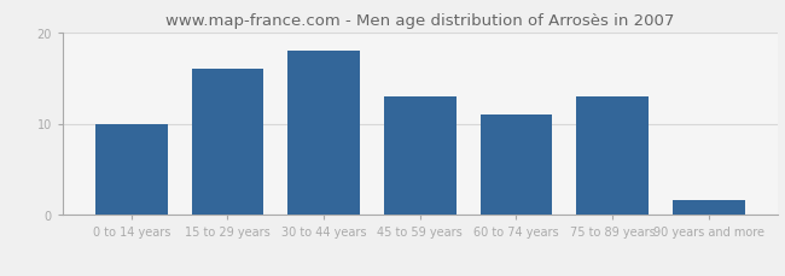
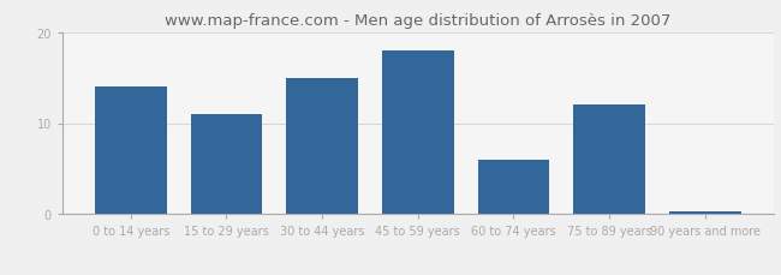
0 to 14 years: 10.0 -> 14.0
15 to 29 years: 16.0 -> 11.0
30 to 44 years: 18.0 -> 15.0
45 to 59 years: 13.0 -> 18.0
60 to 74 years: 11.0 -> 6.0
75 to 89 years: 13.0 -> 12.0
90 years and more: 1.6 -> 0.3
